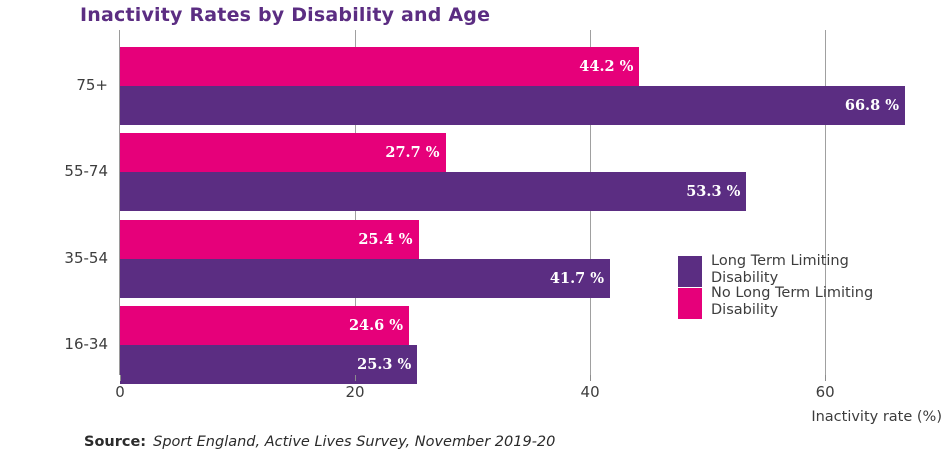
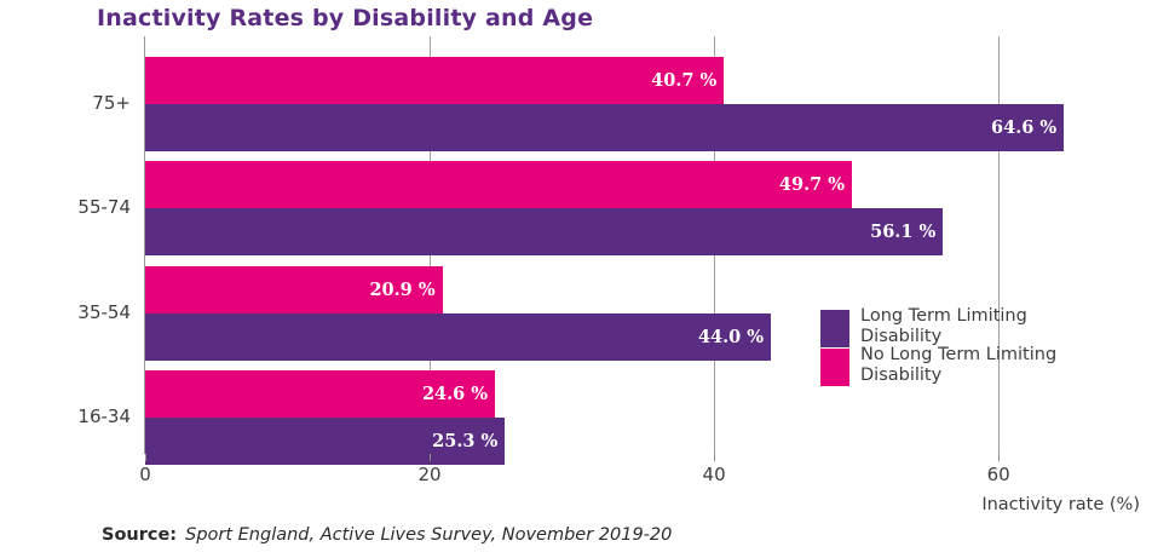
Long Term Limiting Disability/75+: 66.8 -> 64.6
No Long Term Limiting Disability/75+: 44.2 -> 40.7
Long Term Limiting Disability/55-74: 53.3 -> 56.1
No Long Term Limiting Disability/55-74: 27.7 -> 49.7
Long Term Limiting Disability/35-54: 41.7 -> 44.0
No Long Term Limiting Disability/35-54: 25.4 -> 20.9
